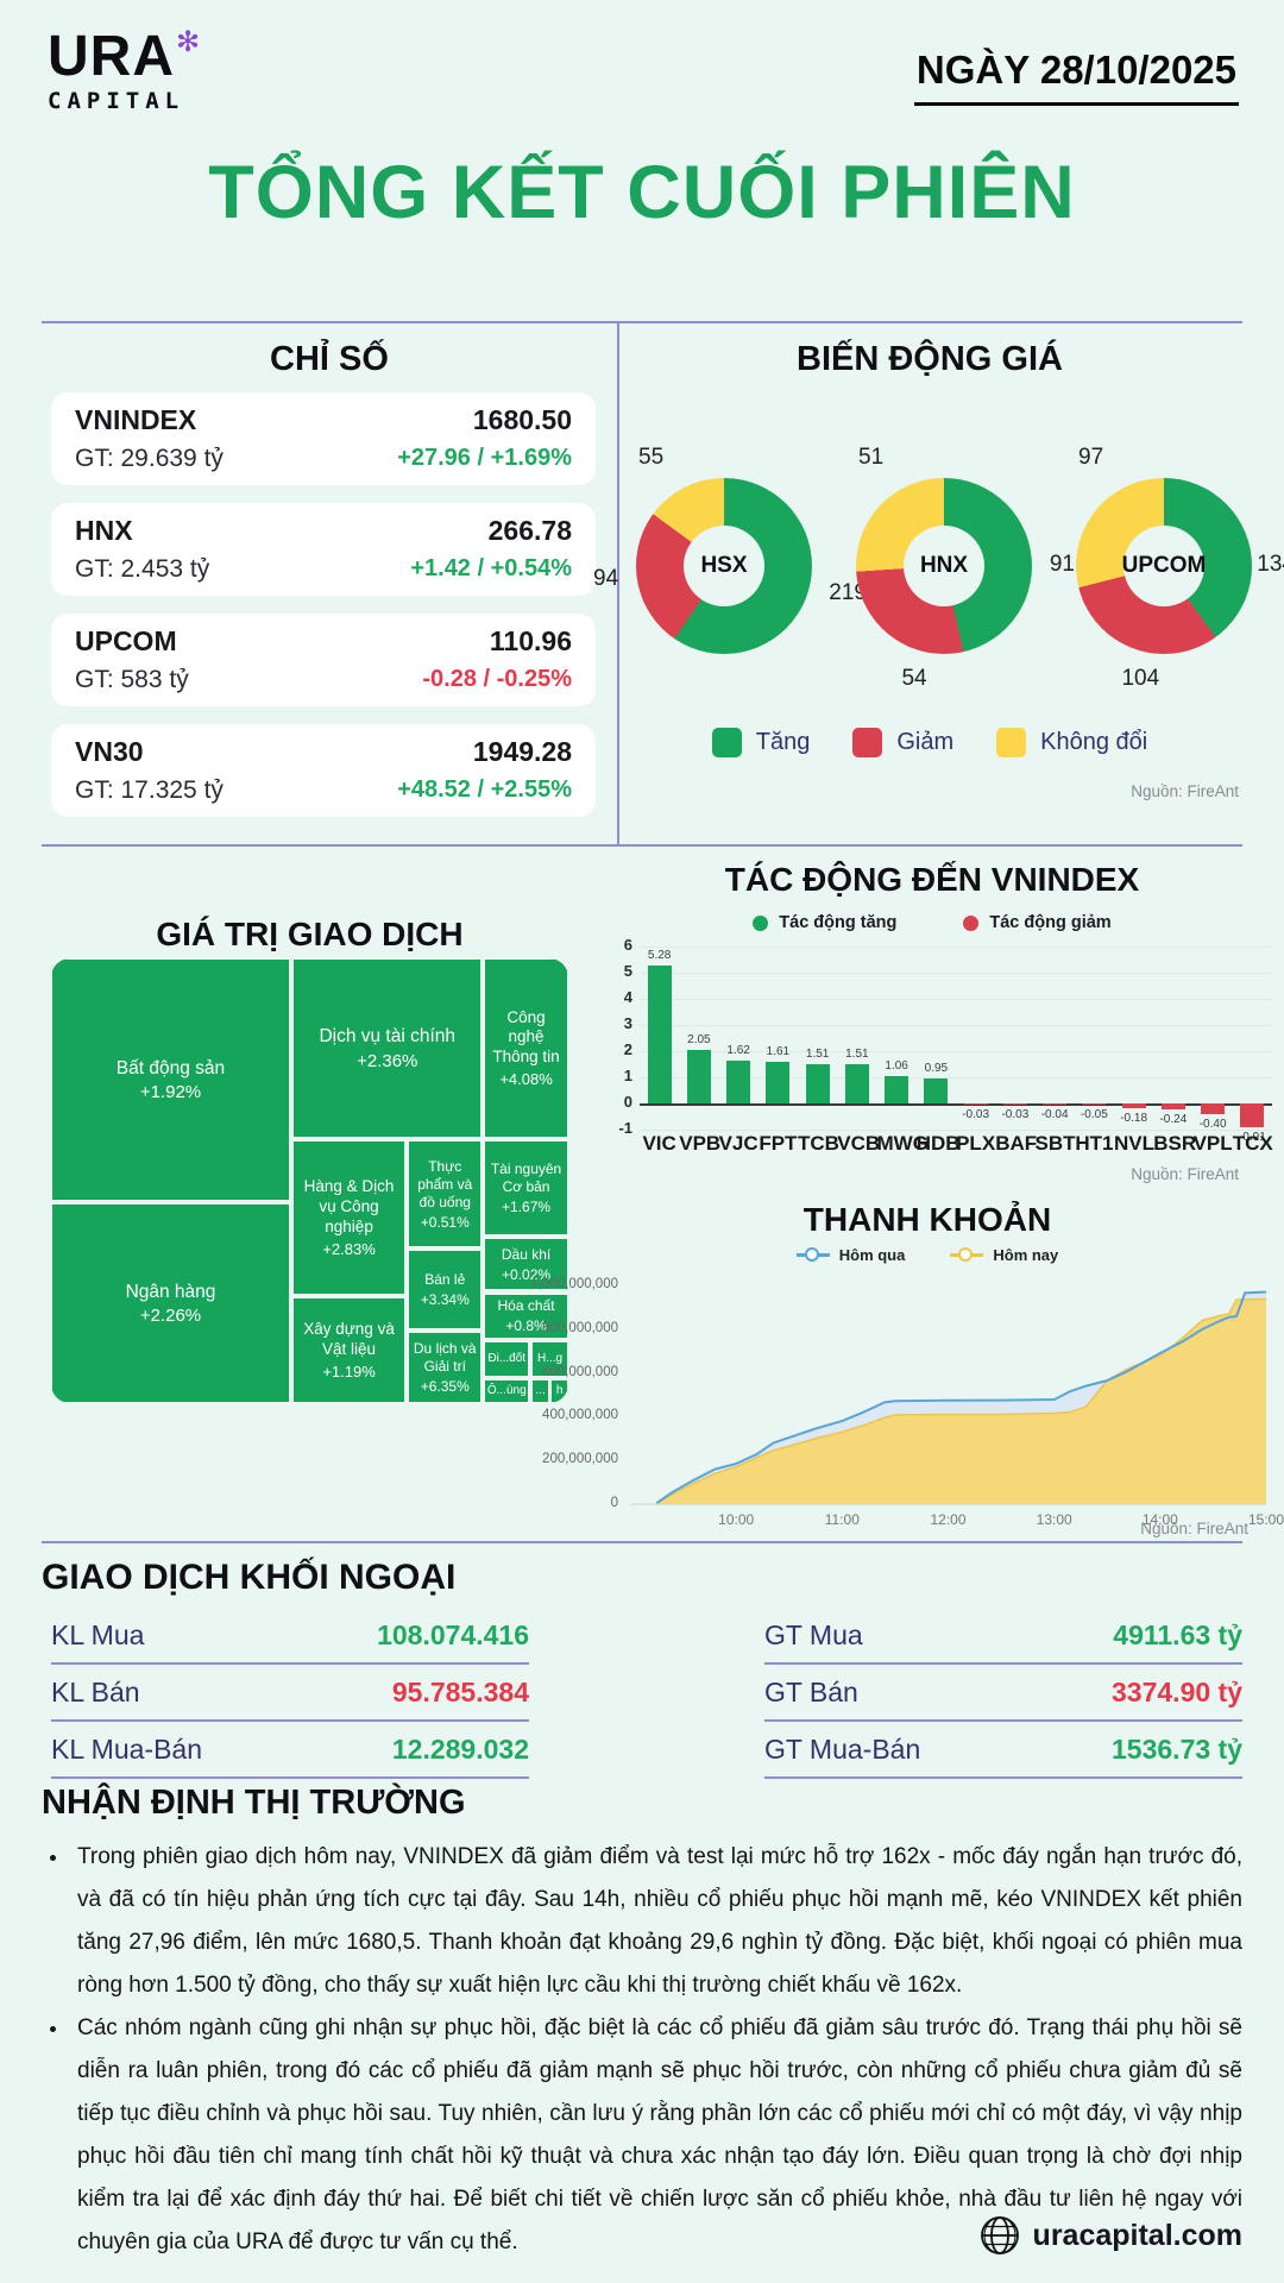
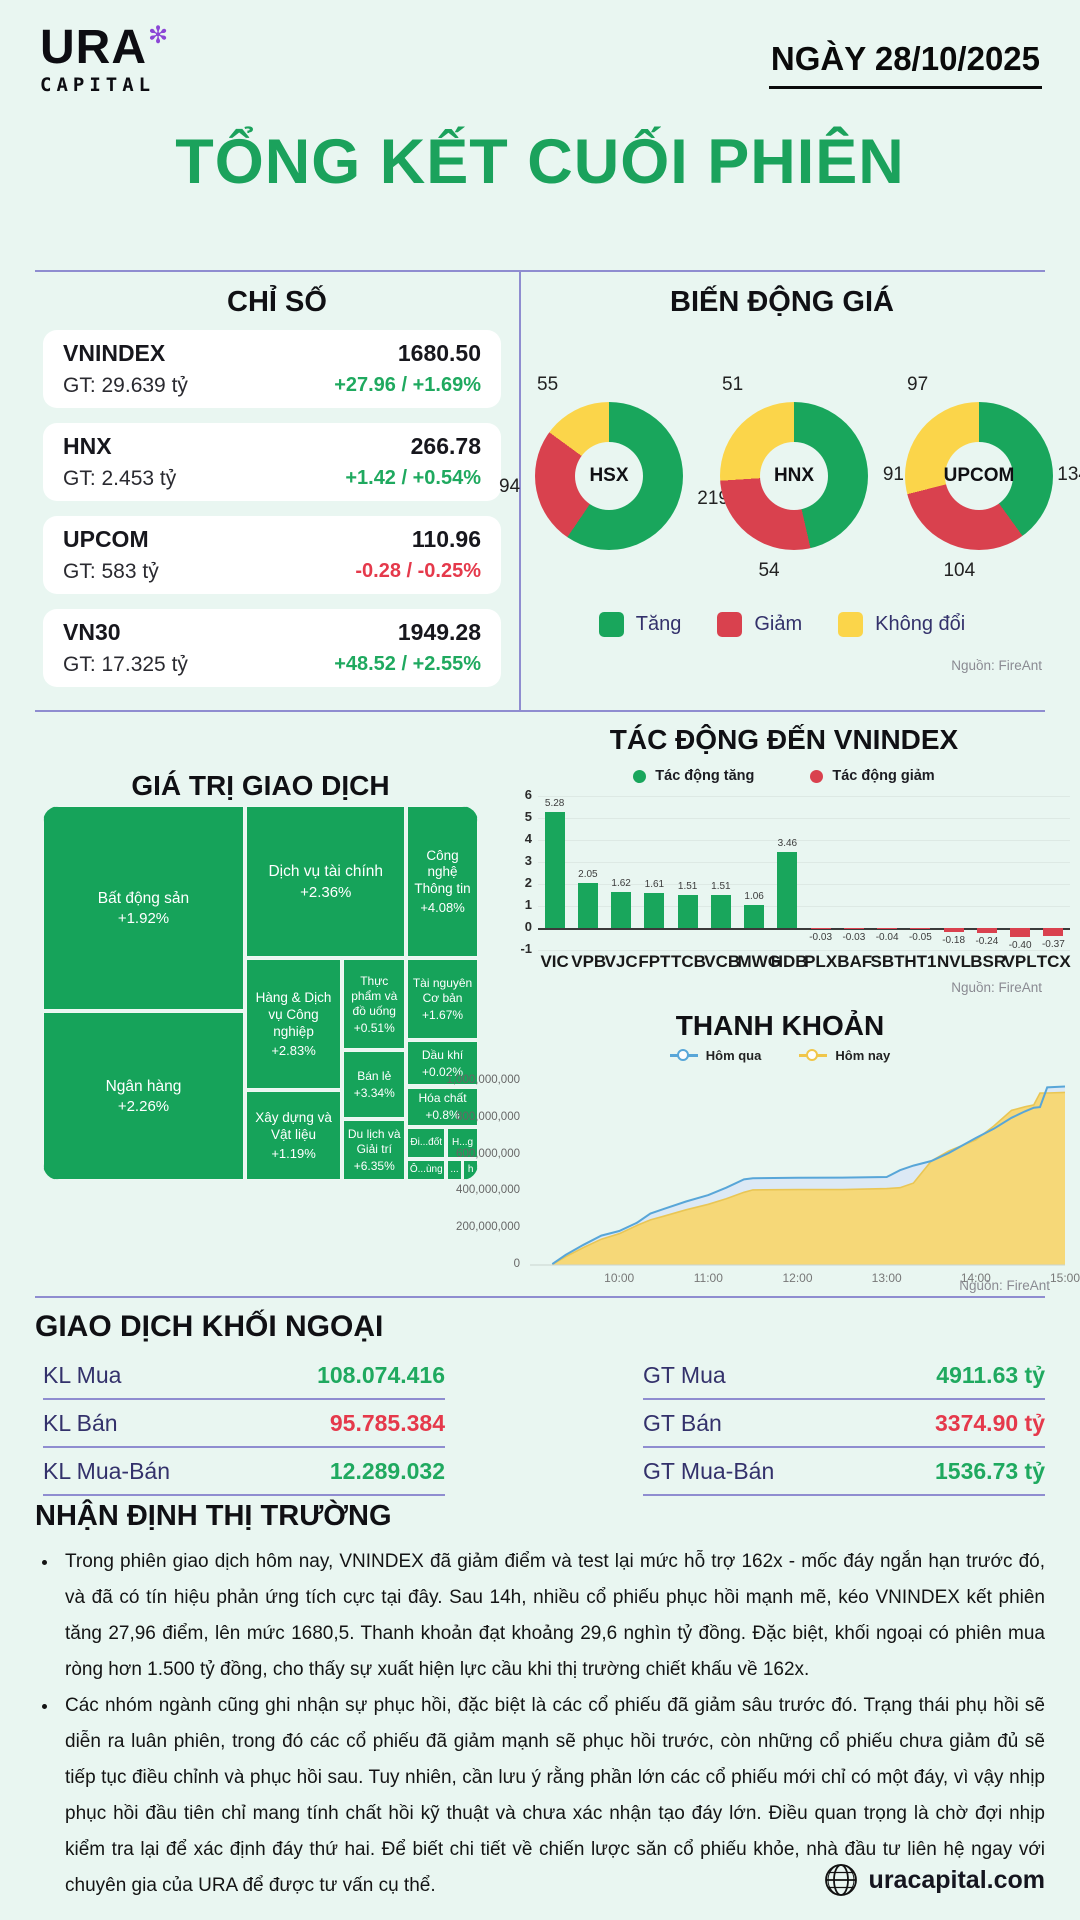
TÁC ĐỘNG ĐẾN VNINDEX/HDB: 0.95 -> 3.46
TÁC ĐỘNG ĐẾN VNINDEX/TCX: -0.91 -> -0.37
